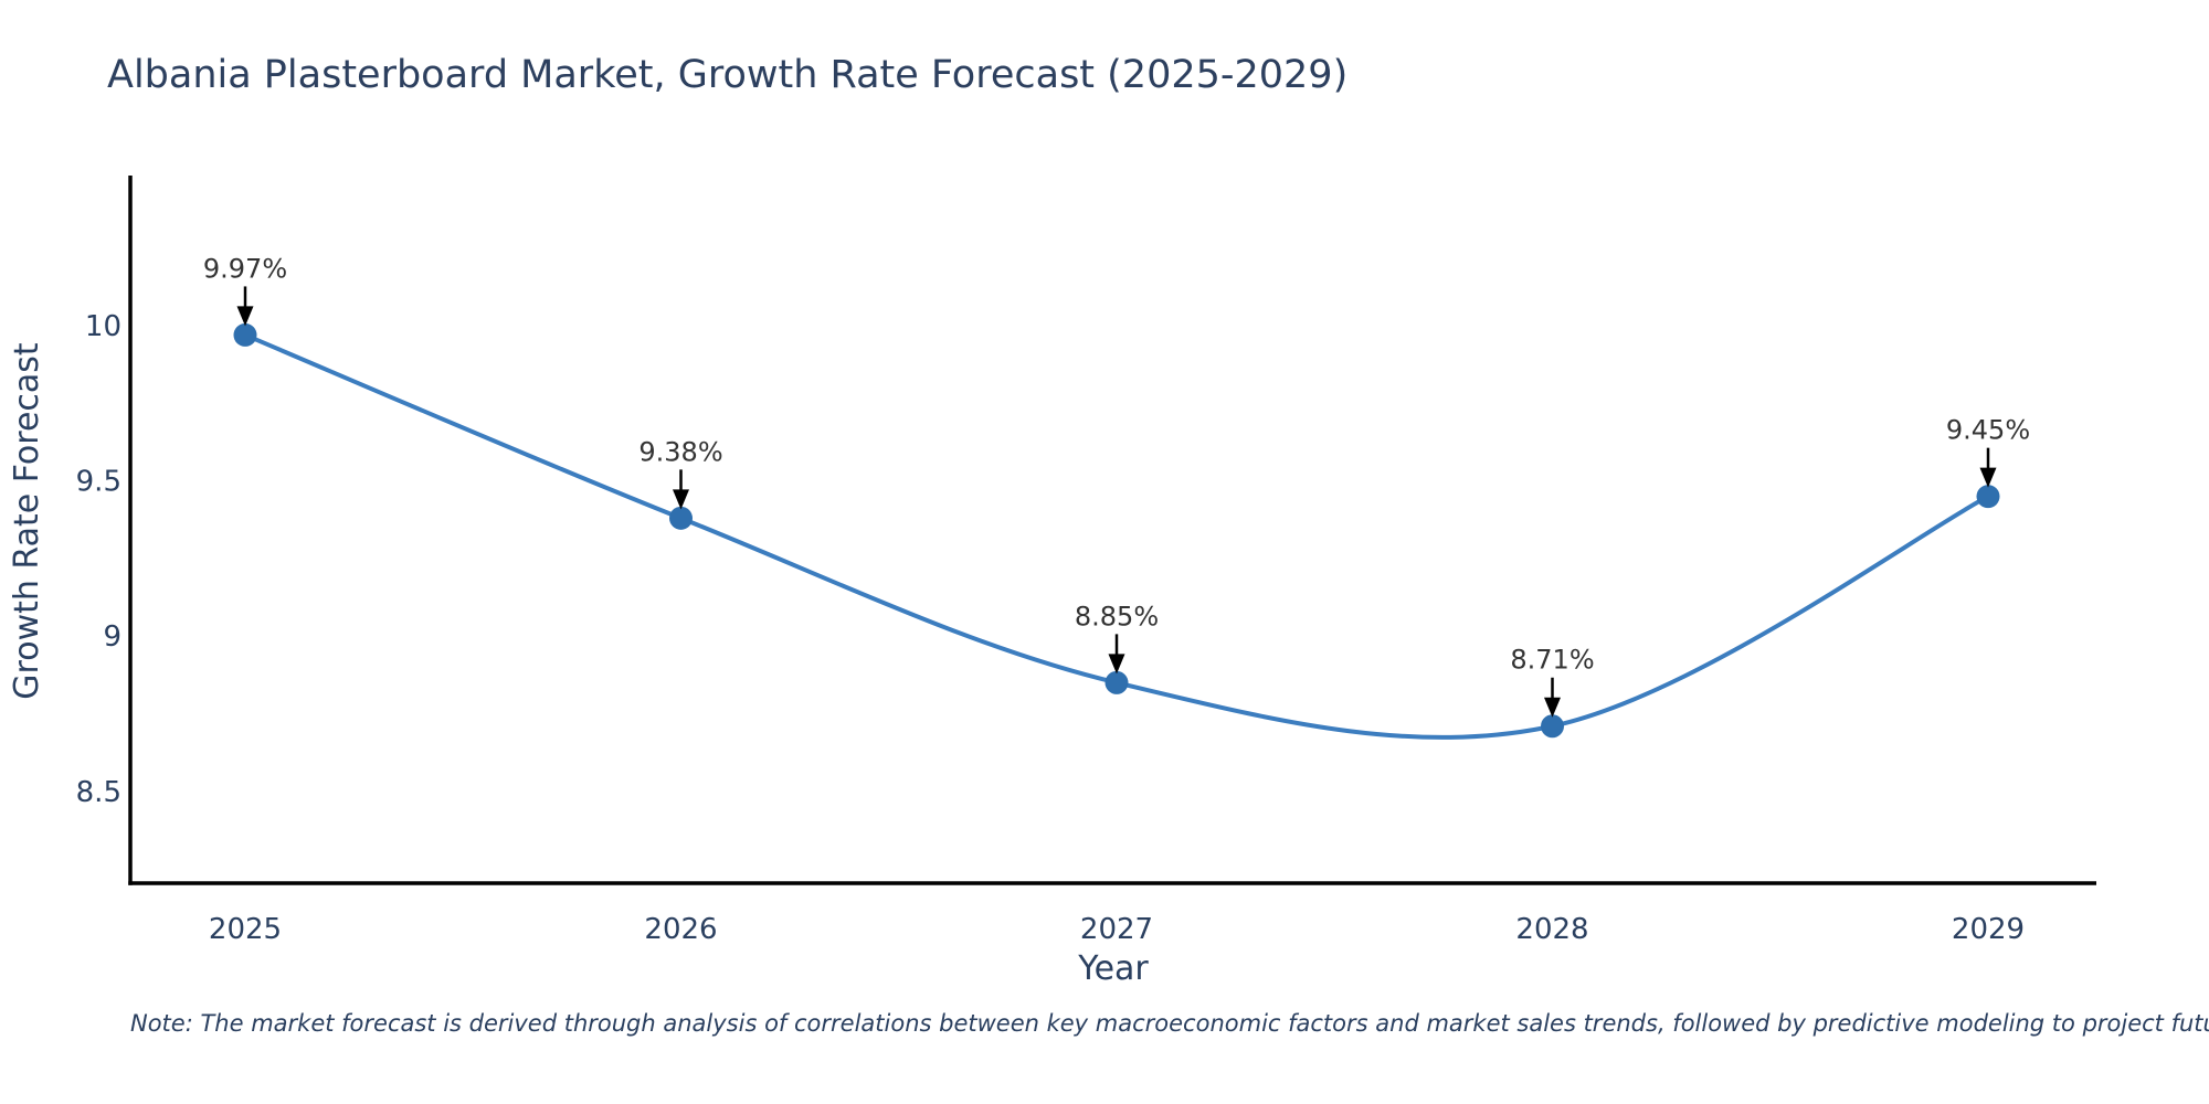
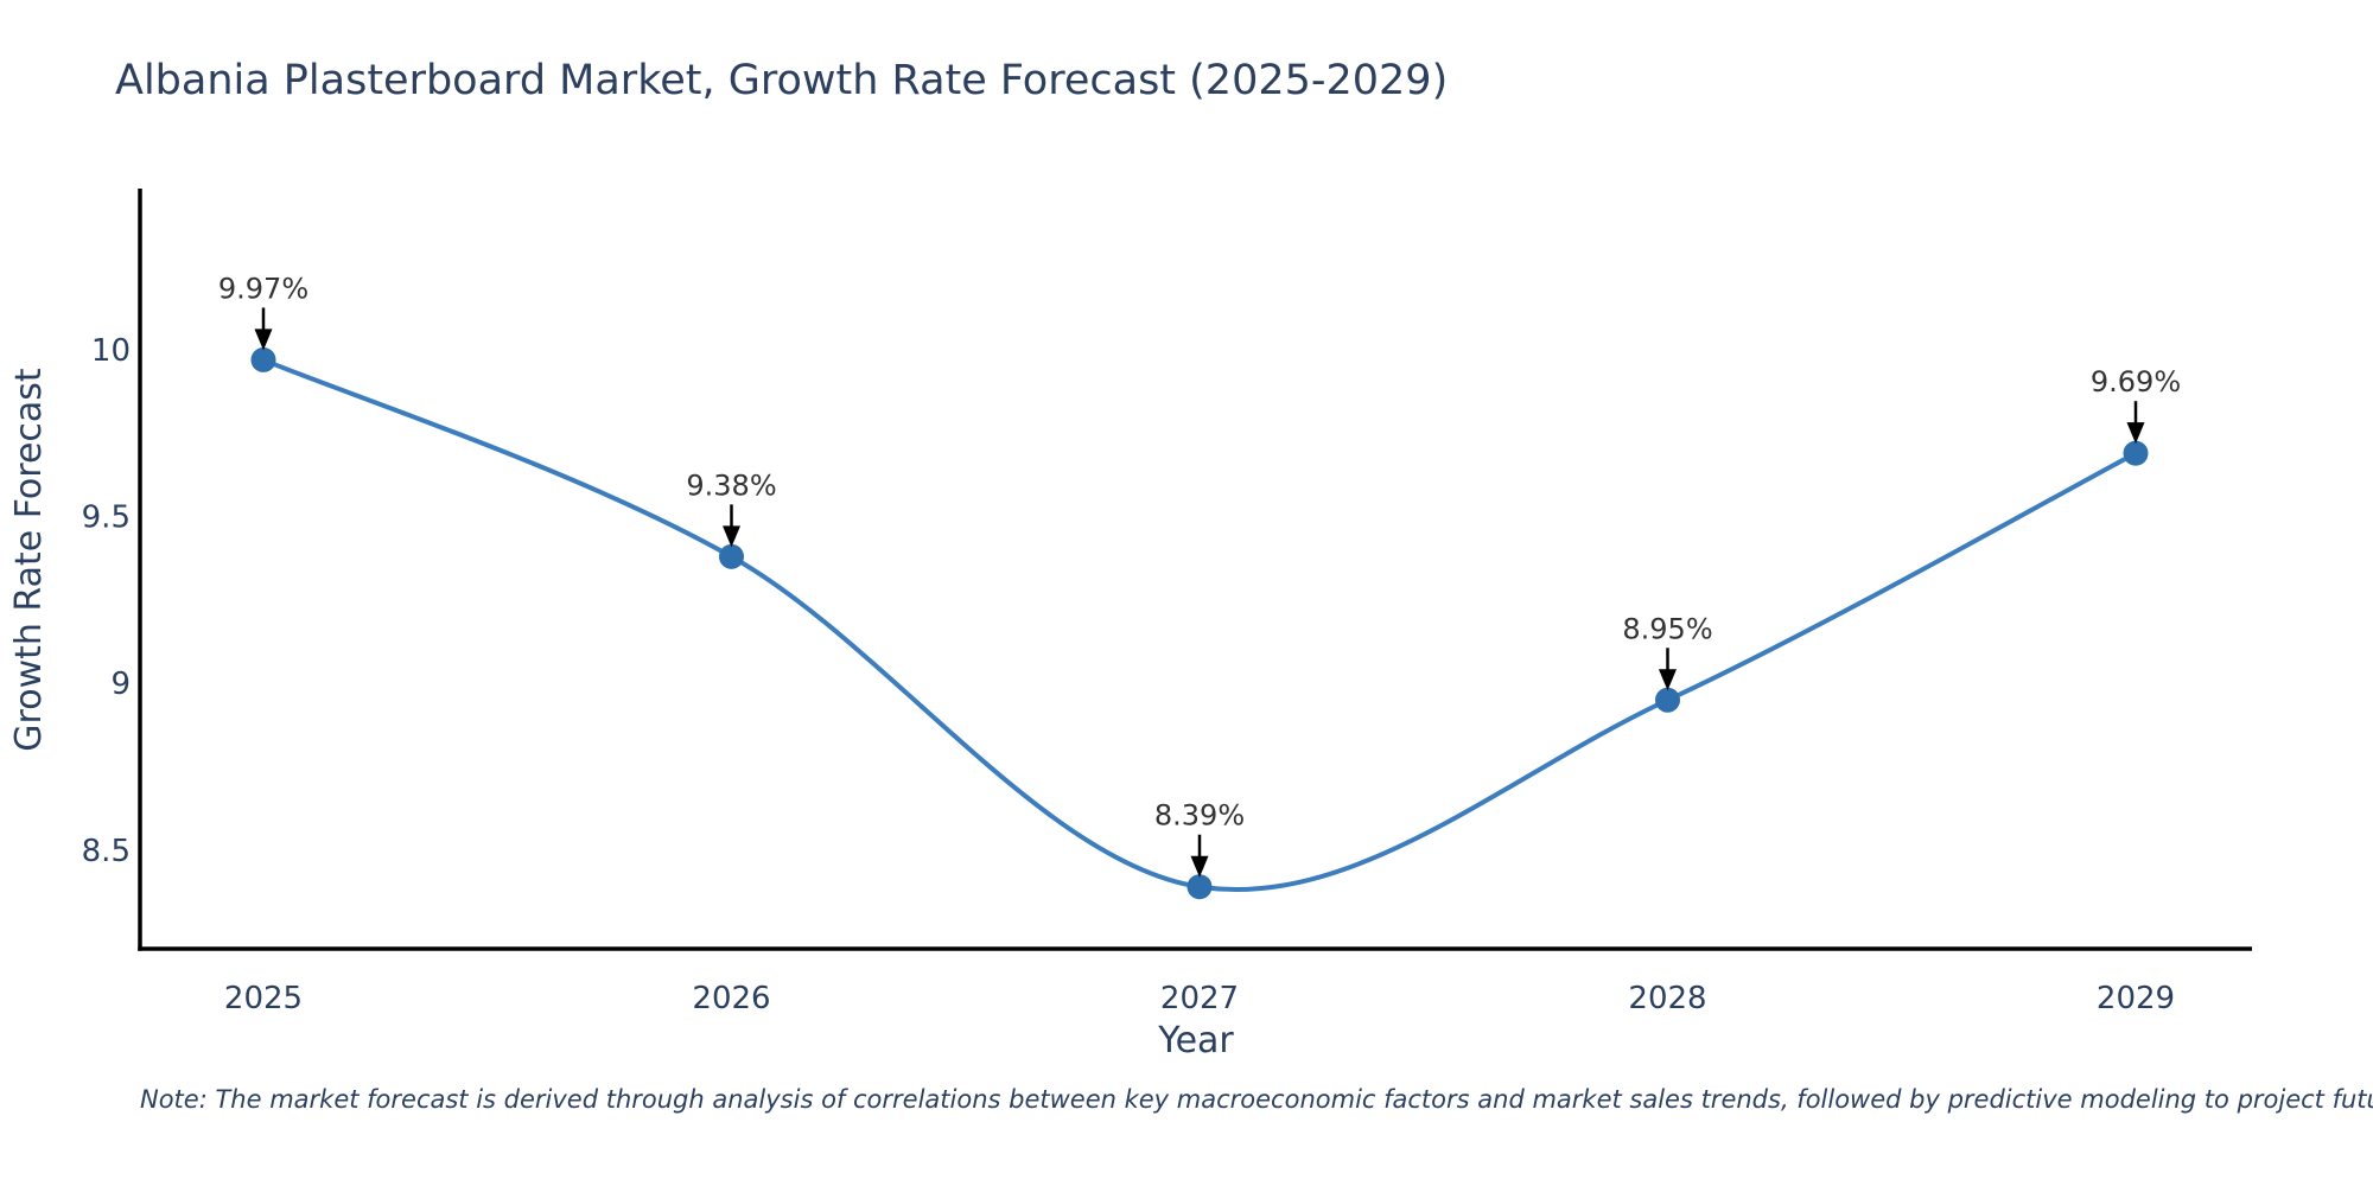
2027: 8.85% -> 8.39%
2028: 8.71% -> 8.95%
2029: 9.45% -> 9.69%
